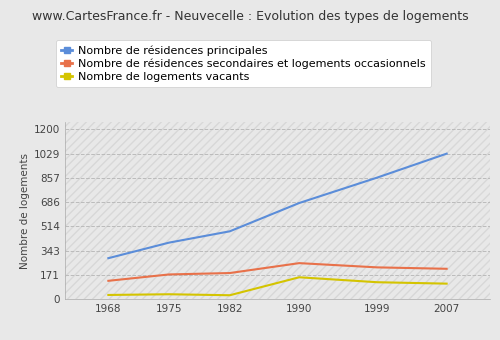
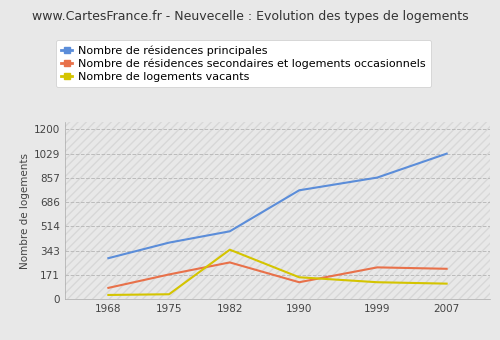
Nombre de résidences secondaires et logements occasionnels/1968: 130 -> 80
Nombre de résidences secondaires et logements occasionnels/1982: 180 -> 260
Nombre de logements vacants/1982: 30 -> 350
Nombre de résidences principales/1990: 680 -> 770
Nombre de résidences secondaires et logements occasionnels/1990: 260 -> 120
